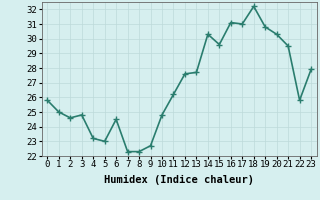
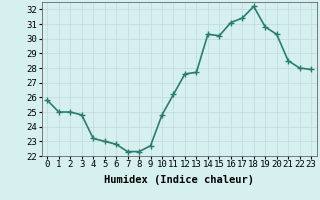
2: 24.6 -> 25.0
6: 24.5 -> 22.8
15: 29.6 -> 30.2
17: 31.0 -> 31.4
21: 29.5 -> 28.5
22: 25.8 -> 28.0
